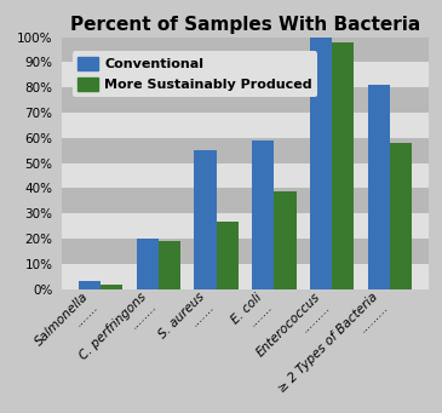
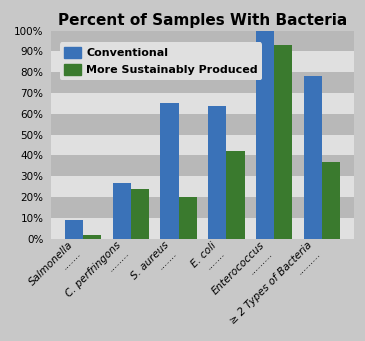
Conventional/Salmonella .......: 3% -> 9%
Conventional/C. perfringons ........: 20% -> 27%
More Sustainably Produced/C. perfringons ........: 19% -> 24%
Conventional/S. aureus .......: 55% -> 65%
More Sustainably Produced/S. aureus .......: 27% -> 20%
Conventional/E. coli .......: 59% -> 64%
More Sustainably Produced/E. coli .......: 39% -> 42%
More Sustainably Produced/Enterococcus .........: 98% -> 93%
Conventional/≥ 2 Types of Bacteria .........: 81% -> 78%
More Sustainably Produced/≥ 2 Types of Bacteria .........: 58% -> 37%
